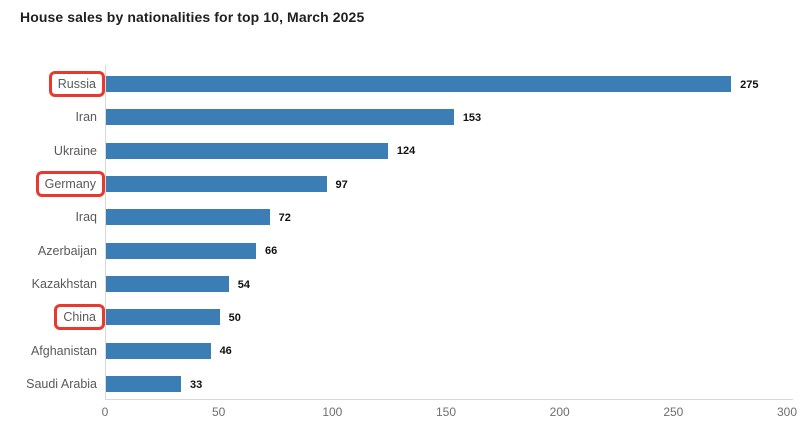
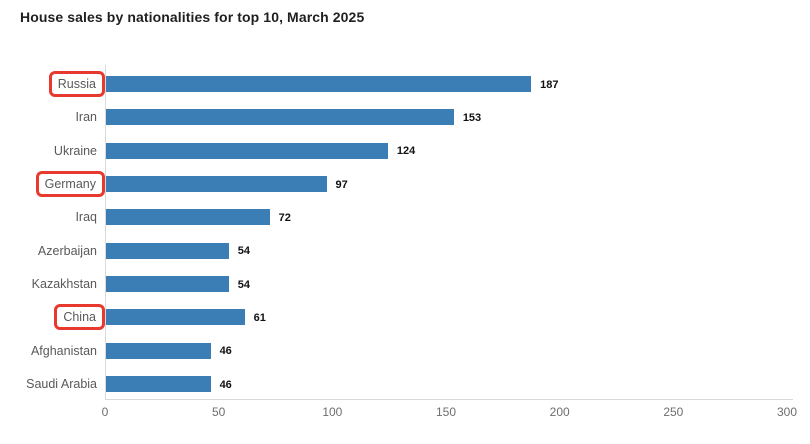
Russia: 275 -> 187
Azerbaijan: 66 -> 54
China: 50 -> 61
Saudi Arabia: 33 -> 46
